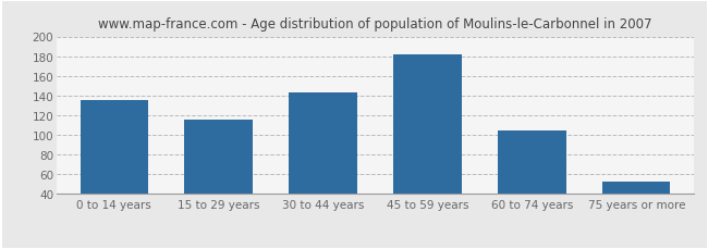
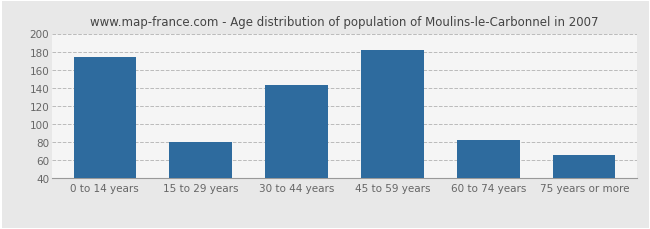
0 to 14 years: 135 -> 174
15 to 29 years: 115 -> 80
60 to 74 years: 104 -> 82
75 years or more: 53 -> 66
